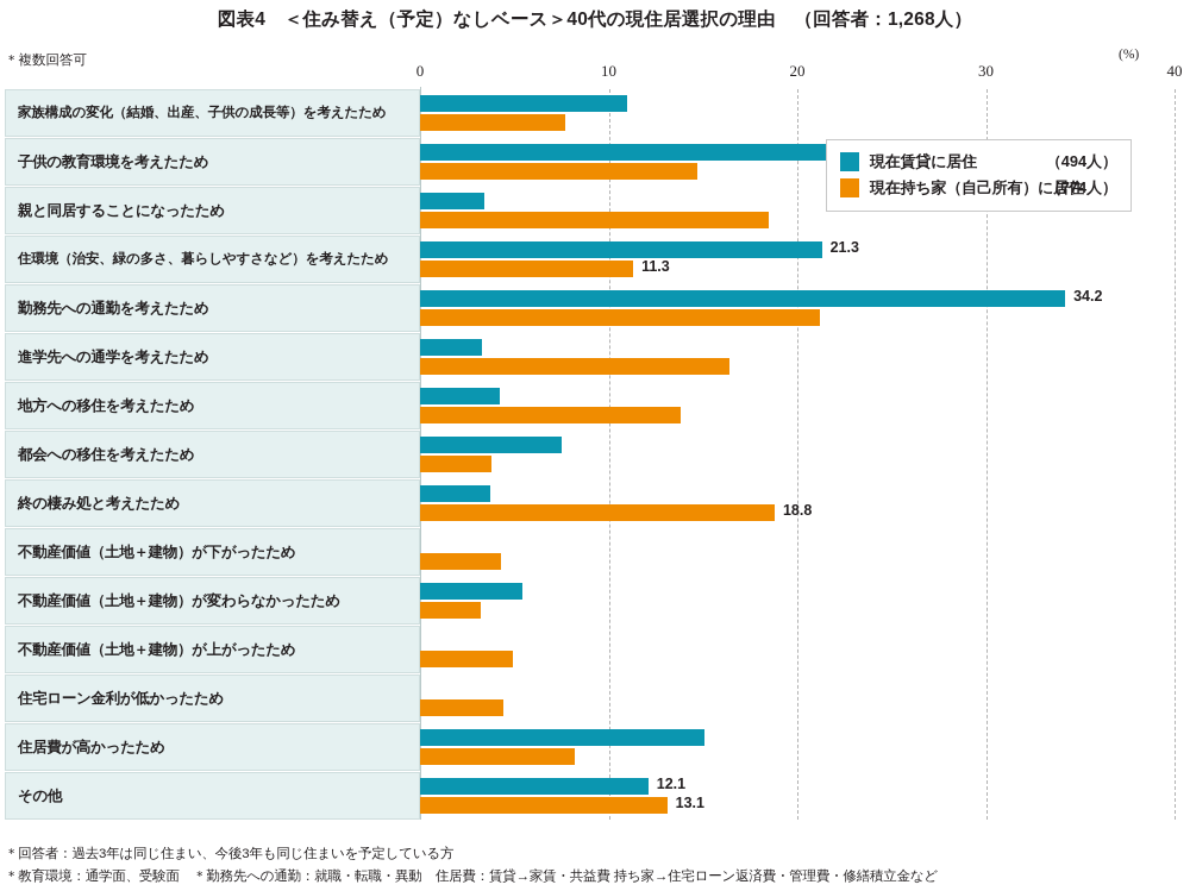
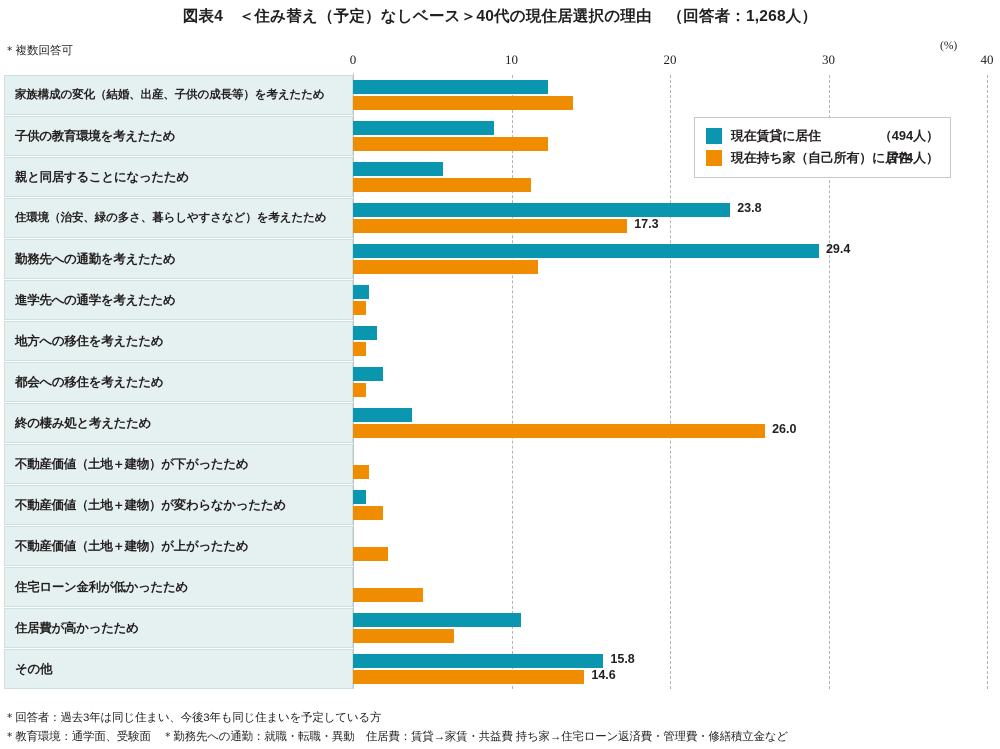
現在賃貸に居住/家族構成の変化（結婚、出産、子供の成長等）を考えたため: 11.0 -> 12.3
現在持ち家（自己所有）に居住/家族構成の変化（結婚、出産、子供の成長等）を考えたため: 7.7 -> 13.9
現在賃貸に居住/子供の教育環境を考えたため: 23.7 -> 8.9
現在持ち家（自己所有）に居住/子供の教育環境を考えたため: 14.7 -> 12.3
現在賃貸に居住/親と同居することになったため: 3.4 -> 5.7
現在持ち家（自己所有）に居住/親と同居することになったため: 18.5 -> 11.2
現在賃貸に居住/住環境（治安、緑の多さ、暮らしやすさなど）を考えたため: 21.3 -> 23.8
現在持ち家（自己所有）に居住/住環境（治安、緑の多さ、暮らしやすさなど）を考えたため: 11.3 -> 17.3
現在賃貸に居住/勤務先への通勤を考えたため: 34.2 -> 29.4
現在持ち家（自己所有）に居住/勤務先への通勤を考えたため: 21.2 -> 11.7
現在賃貸に居住/進学先への通学を考えたため: 3.3 -> 1.0
現在持ち家（自己所有）に居住/進学先への通学を考えたため: 16.4 -> 0.8
現在賃貸に居住/地方への移住を考えたため: 4.2 -> 1.5
現在持ち家（自己所有）に居住/地方への移住を考えたため: 13.8 -> 0.8
現在賃貸に居住/都会への移住を考えたため: 7.5 -> 1.9
現在持ち家（自己所有）に居住/都会への移住を考えたため: 3.8 -> 0.8
現在持ち家（自己所有）に居住/終の棲み処と考えたため: 18.8 -> 26.0
現在持ち家（自己所有）に居住/不動産価値（土地＋建物）が下がったため: 4.3 -> 1.0
現在賃貸に居住/不動産価値（土地＋建物）が変わらなかったため: 5.4 -> 0.8
現在持ち家（自己所有）に居住/不動産価値（土地＋建物）が変わらなかったため: 3.2 -> 1.9
現在持ち家（自己所有）に居住/不動産価値（土地＋建物）が上がったため: 4.9 -> 2.2
現在賃貸に居住/住居費が高かったため: 15.1 -> 10.6
現在持ち家（自己所有）に居住/住居費が高かったため: 8.2 -> 6.4
現在賃貸に居住/その他: 12.1 -> 15.8
現在持ち家（自己所有）に居住/その他: 13.1 -> 14.6
